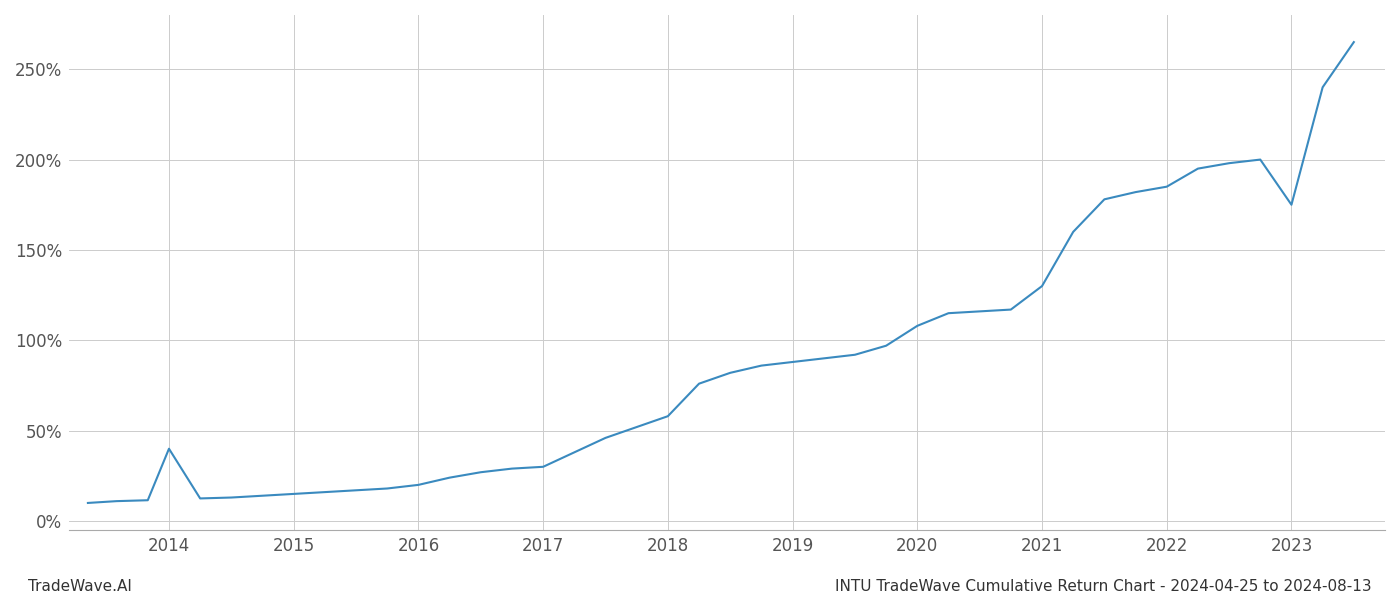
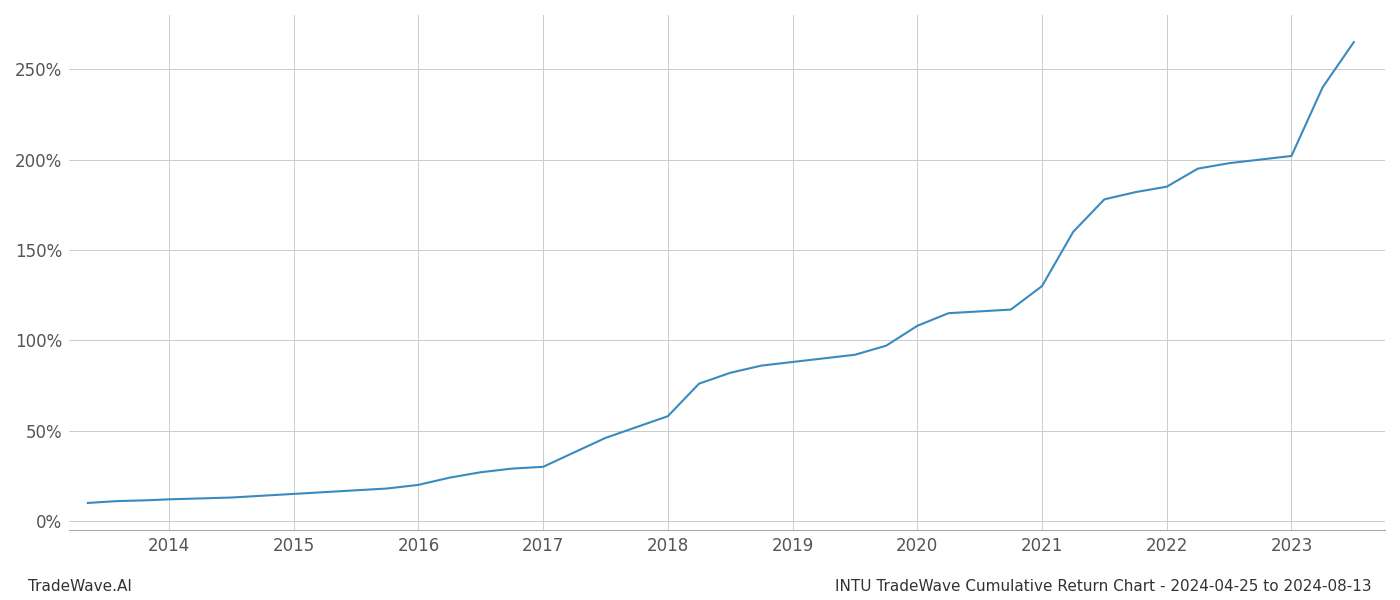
2014: 40% -> 12%
2023: 175% -> 202%
